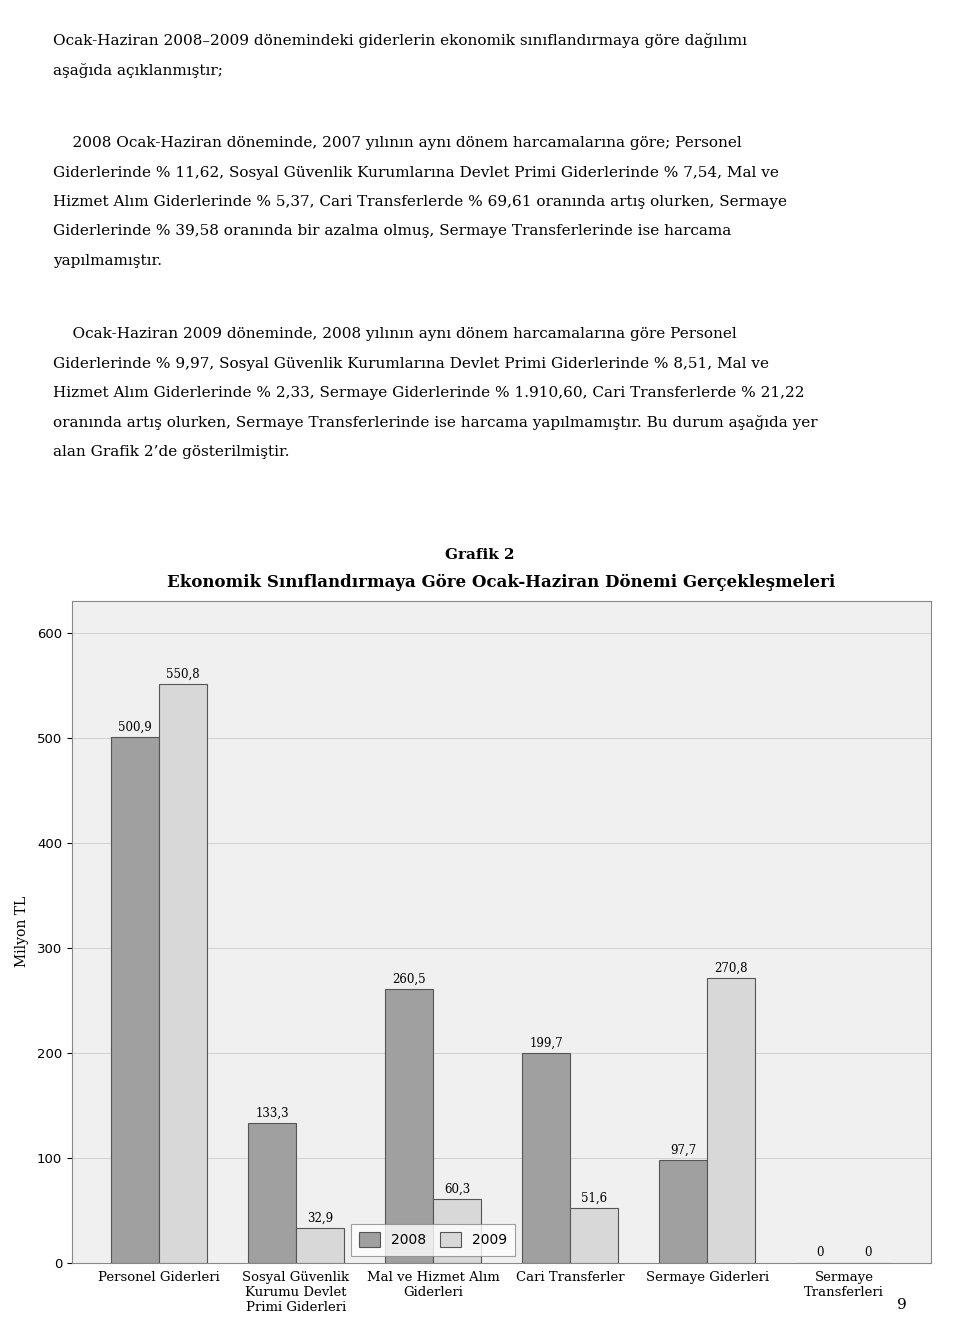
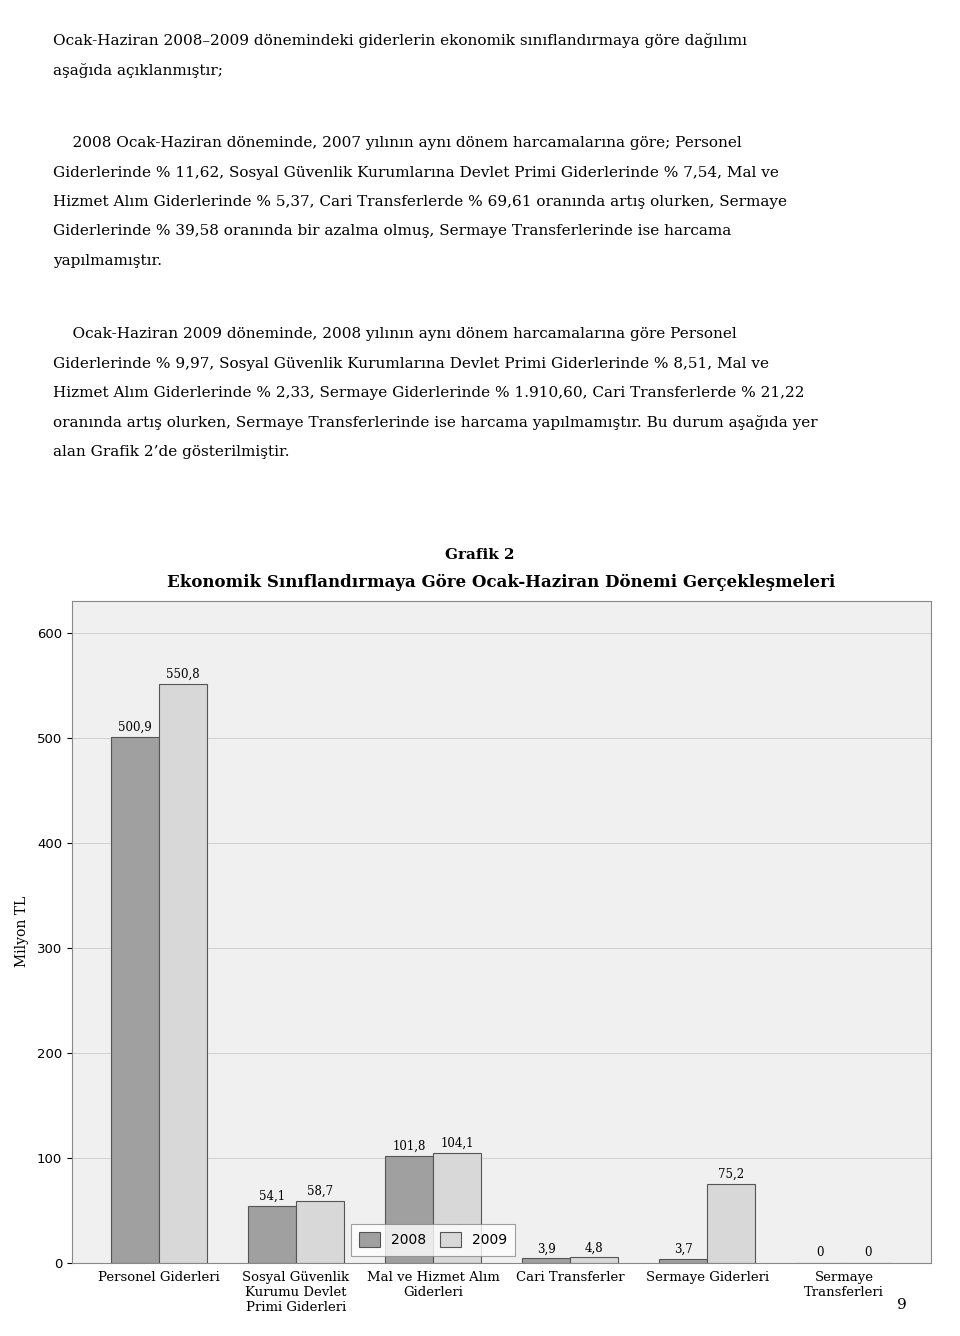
2008/Sosyal Güvenlik Kurumu Devlet Primi Giderleri: 133,3 -> 54,1
2009/Sosyal Güvenlik Kurumu Devlet Primi Giderleri: 32,9 -> 58,7
2008/Mal ve Hizmet Alım Giderleri: 260,5 -> 101,8
2009/Mal ve Hizmet Alım Giderleri: 60,3 -> 104,1
2008/Cari Transferler: 199,7 -> 3,9
2009/Cari Transferler: 51,6 -> 4,8
2008/Sermaye Giderleri: 97,7 -> 3,7
2009/Sermaye Giderleri: 270,8 -> 75,2
